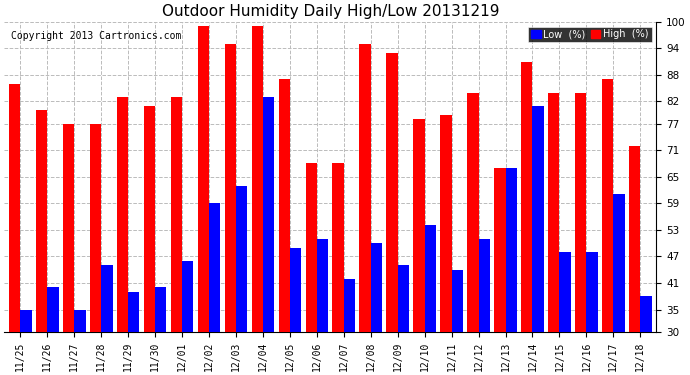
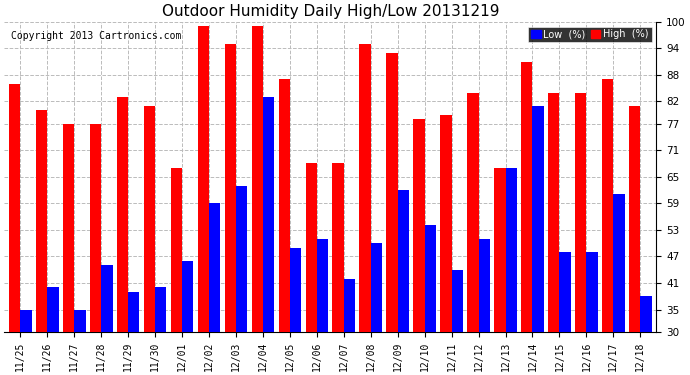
High (%)/12/01: 83 -> 67
Low (%)/12/09: 45 -> 62
High (%)/12/18: 72 -> 81
